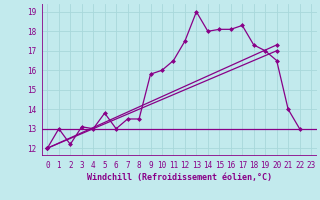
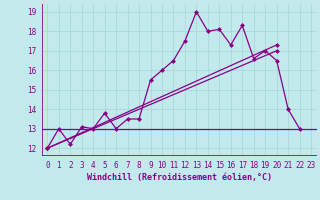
9: 15.8 -> 15.5
16: 18.1 -> 17.3
18: 17.3 -> 16.6
